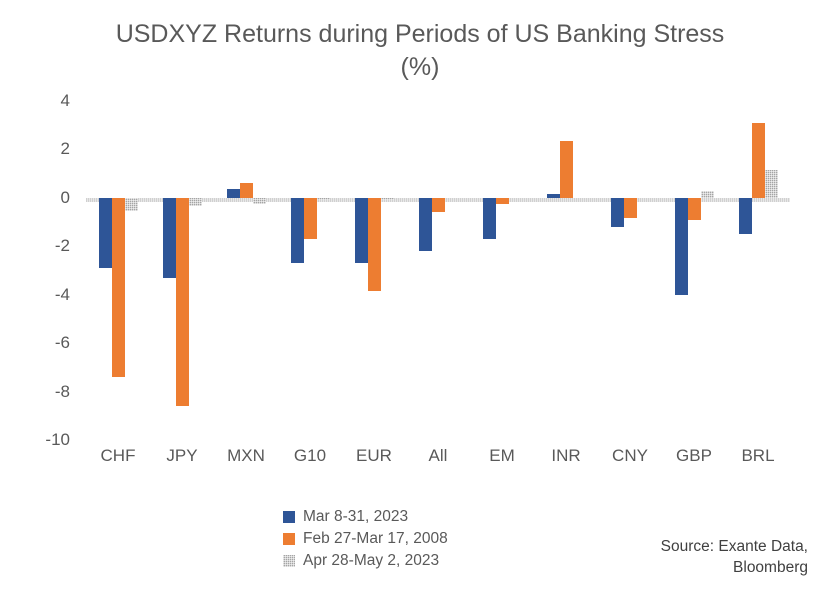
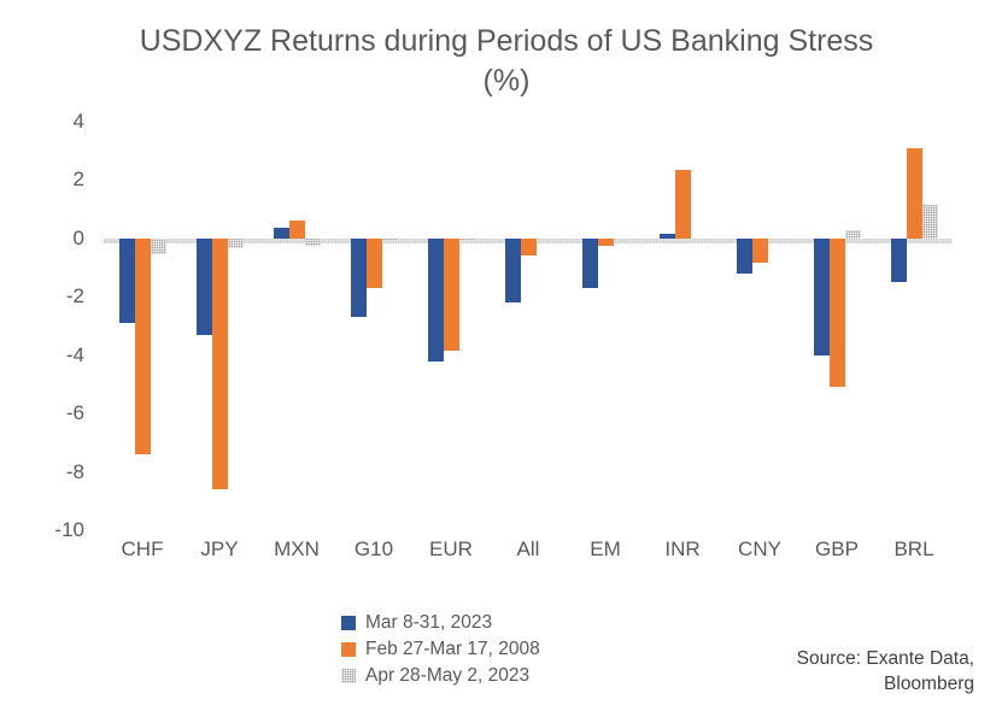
Mar 8-31, 2023/EUR: -2.7 -> -4.2
Feb 27-Mar 17, 2008/GBP: -0.9 -> -5.1
